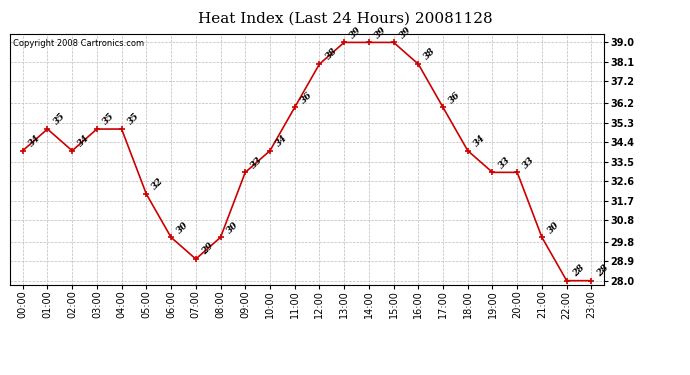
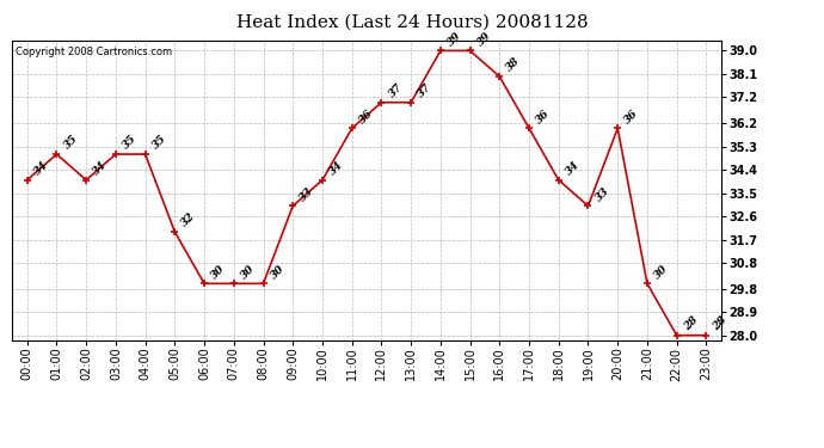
07:00: 29 -> 30
12:00: 38 -> 37
13:00: 39 -> 37
20:00: 33 -> 36
